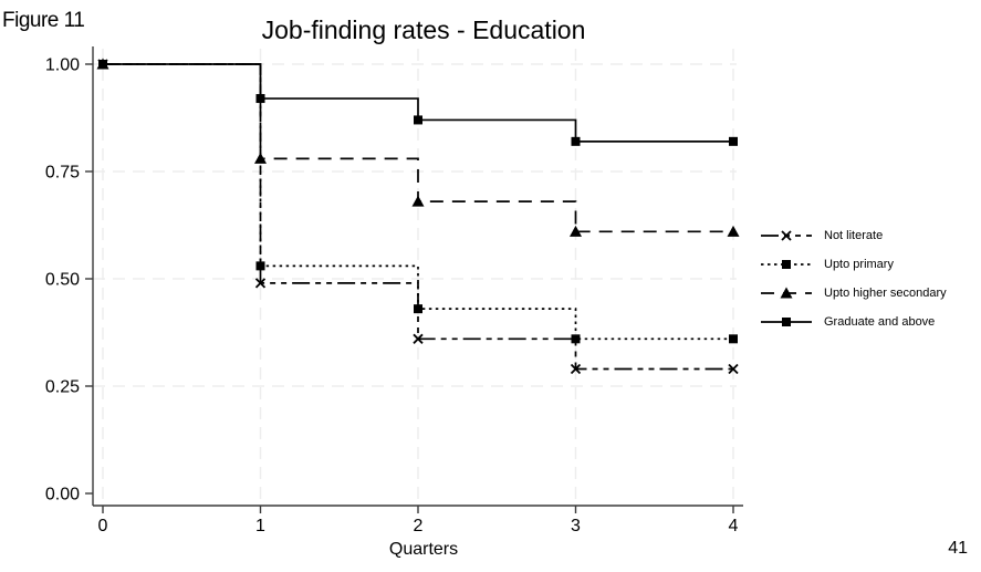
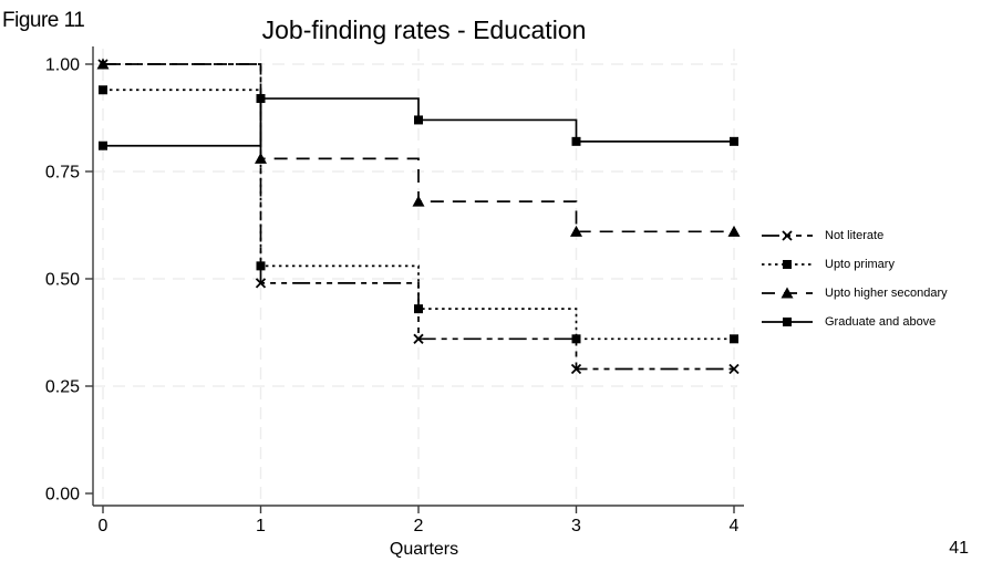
Upto primary/0: 1.00 -> 0.94
Graduate and above/0: 1.00 -> 0.81
